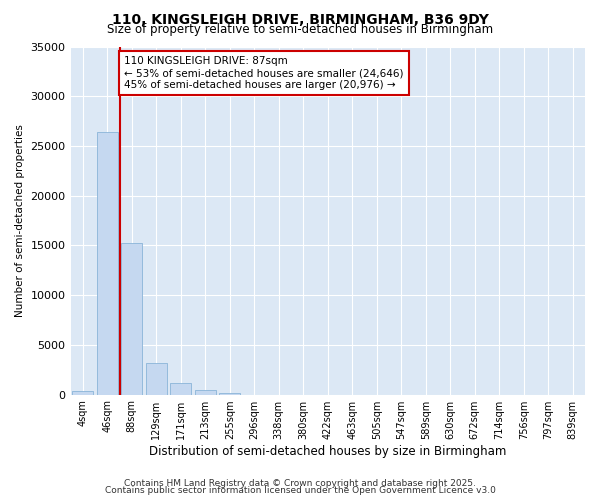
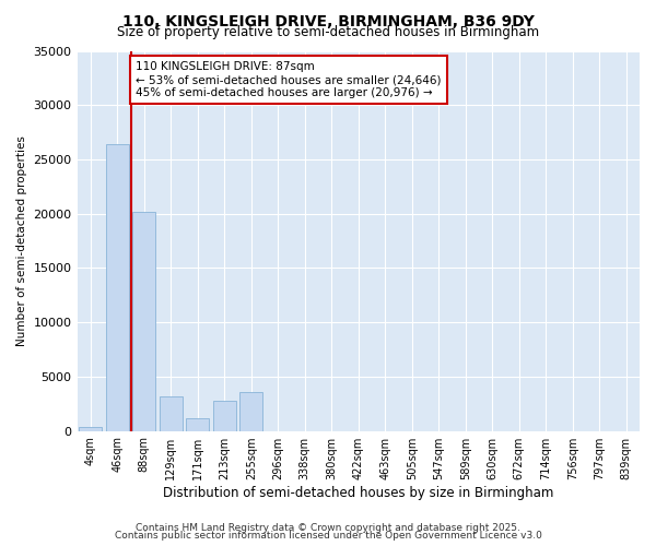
88sqm: 15200 -> 20200
213sqm: 400 -> 2800
255sqm: 200 -> 3600
